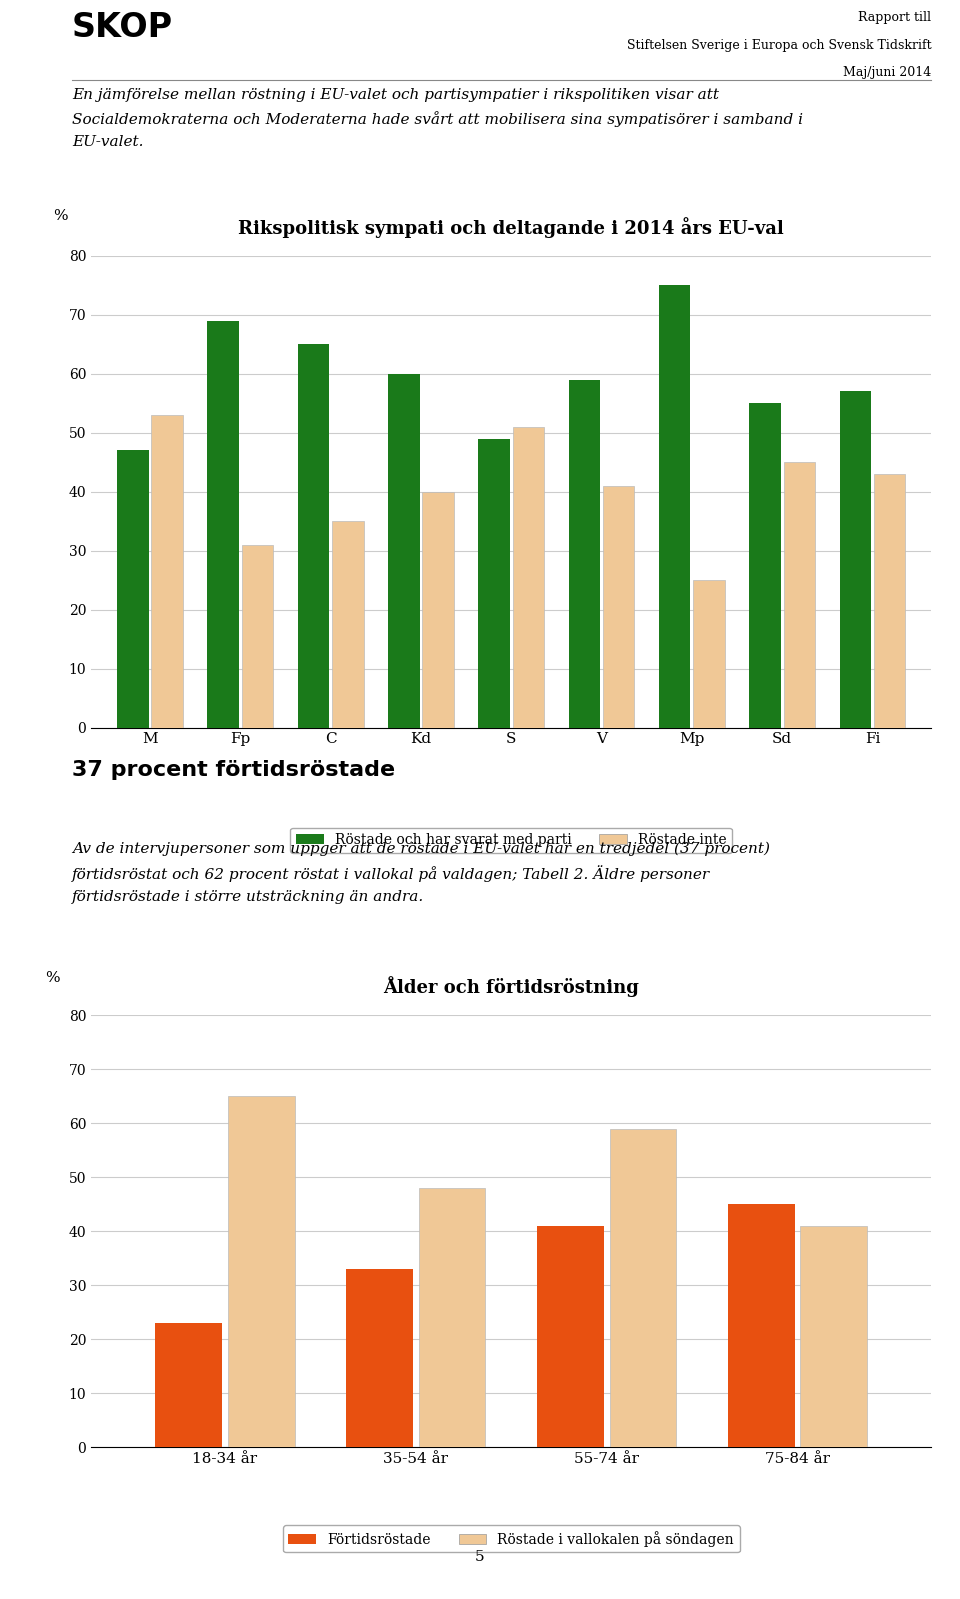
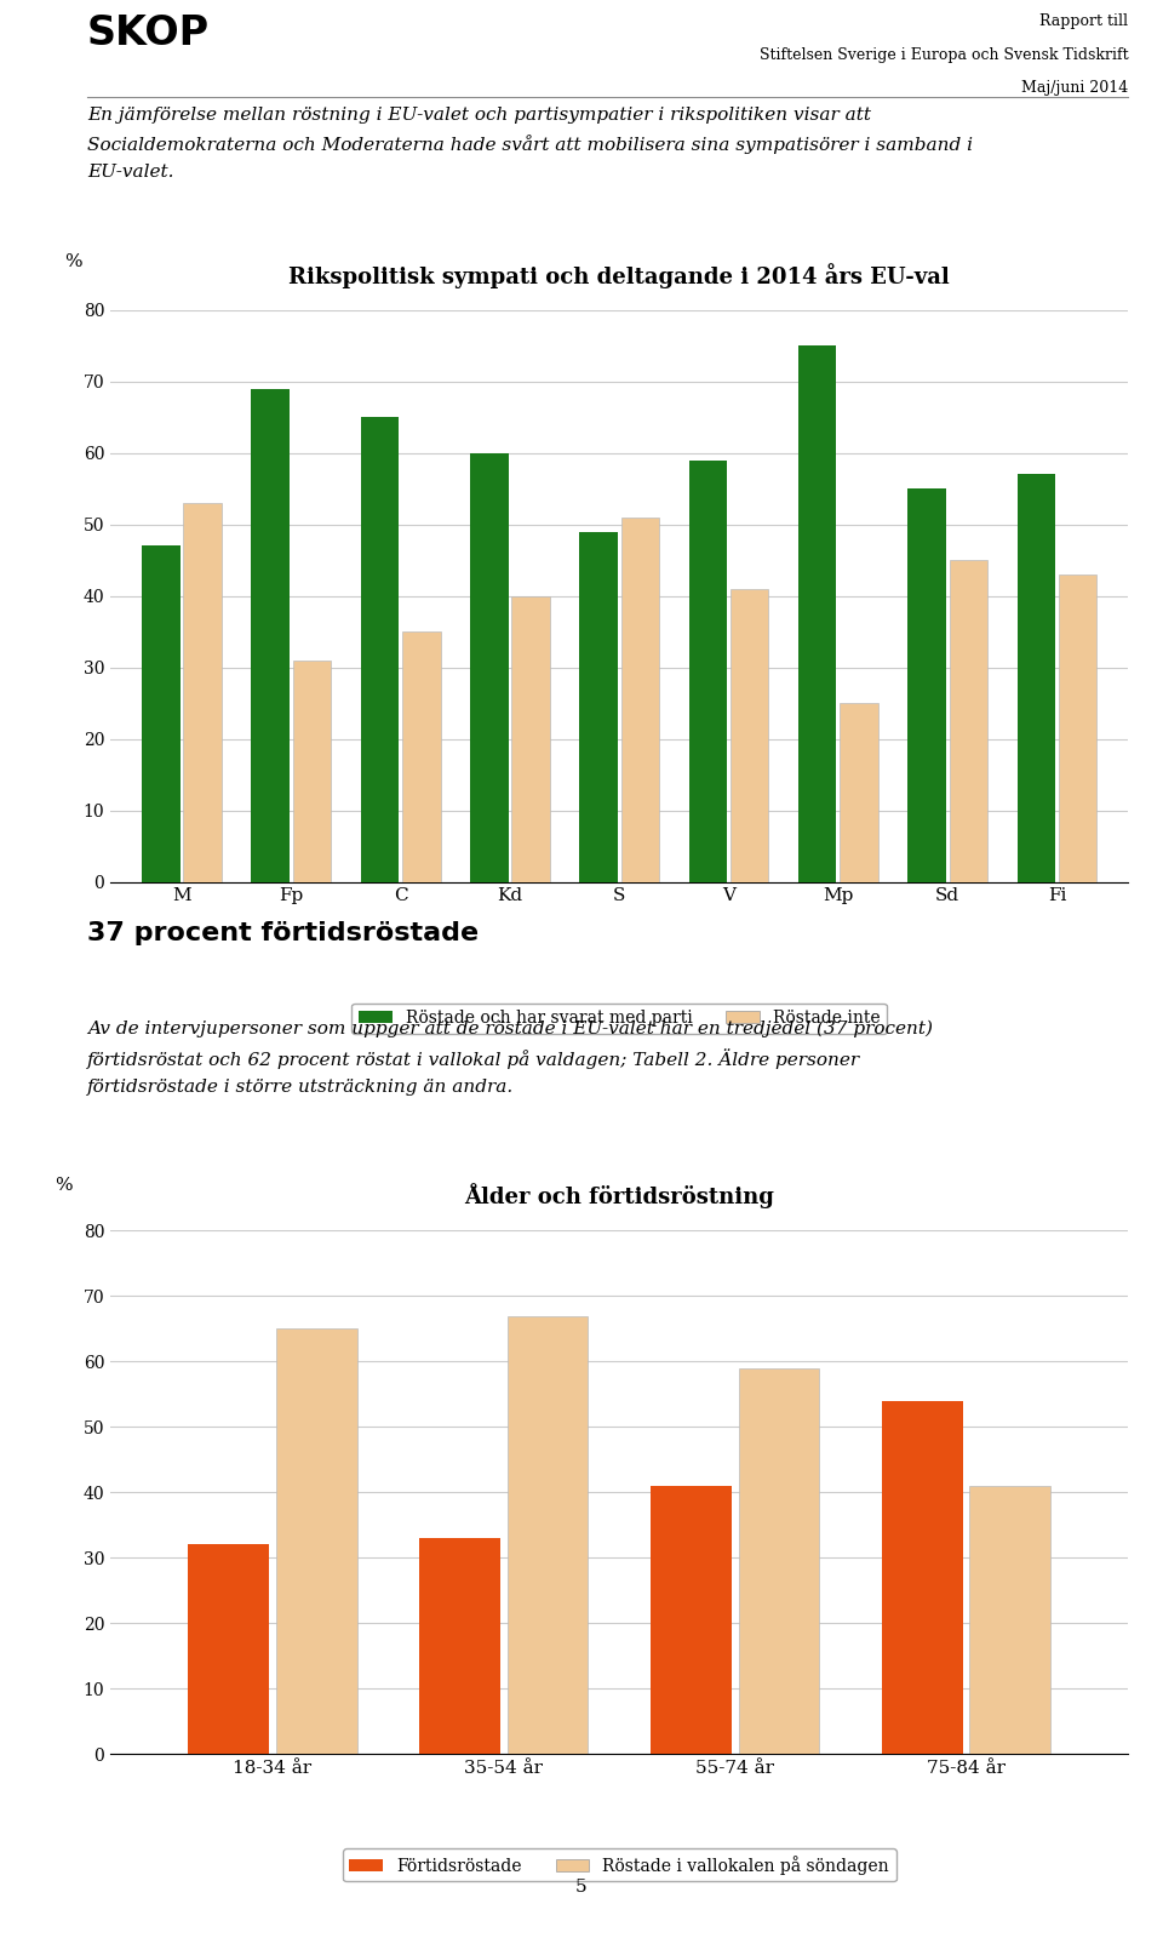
Ålder och förtidsröstning/Förtidsröstade/18-34 år: 23 -> 32
Ålder och förtidsröstning/Röstade i vallokalen på söndagen/35-54 år: 48 -> 67
Ålder och förtidsröstning/Förtidsröstade/75-84 år: 45 -> 54
